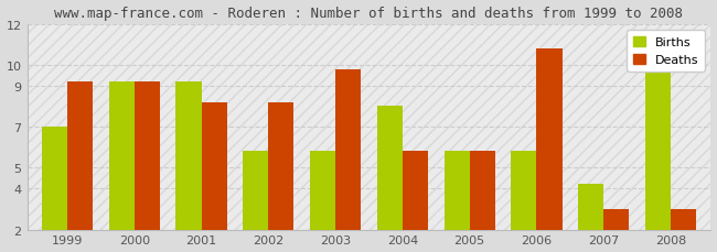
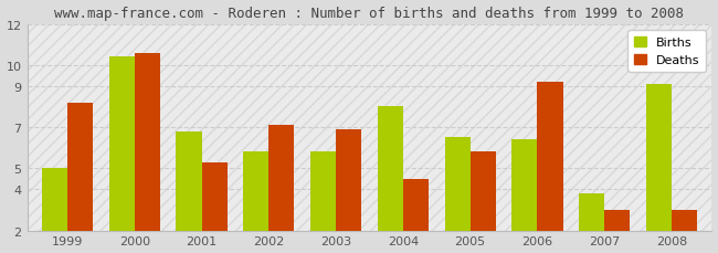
Births/1999: 7.0 -> 5.0
Deaths/1999: 9.2 -> 8.2
Births/2000: 9.2 -> 10.4
Deaths/2000: 9.2 -> 10.6
Births/2001: 9.2 -> 6.8
Deaths/2001: 8.2 -> 5.3
Deaths/2002: 8.2 -> 7.1
Deaths/2003: 9.8 -> 6.9
Deaths/2004: 5.8 -> 4.5
Births/2005: 5.8 -> 6.5
Births/2006: 5.8 -> 6.4
Deaths/2006: 10.8 -> 9.2
Births/2007: 4.2 -> 3.8
Births/2008: 9.8 -> 9.1
